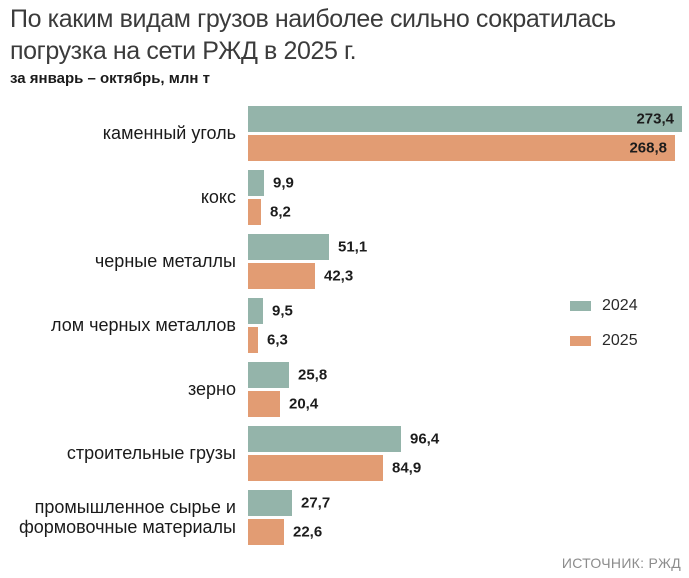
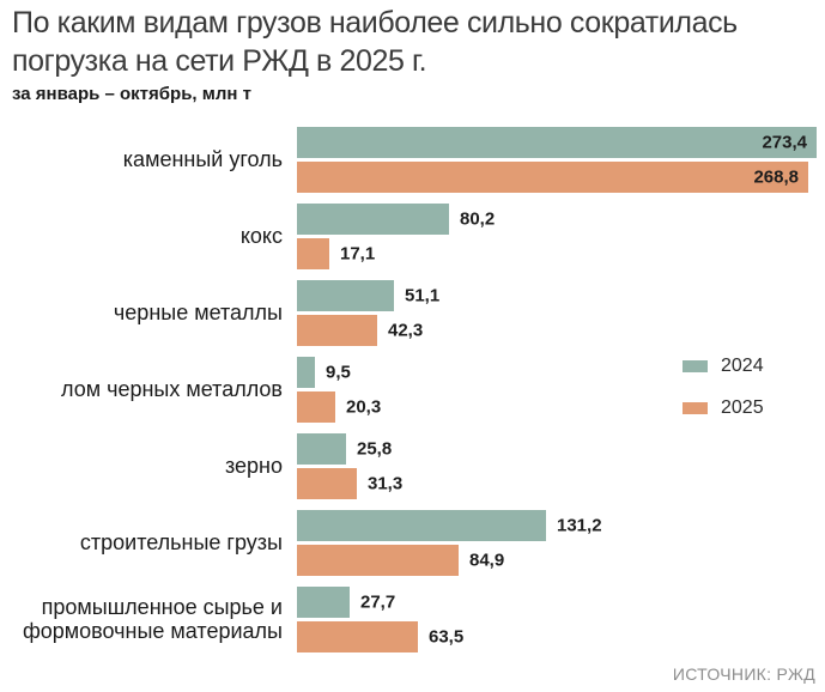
2024/кокс: 9,9 -> 80,2
2025/кокс: 8,2 -> 17,1
2025/лом черных металлов: 6,3 -> 20,3
2025/зерно: 20,4 -> 31,3
2024/строительные грузы: 96,4 -> 131,2
2025/промышленное сырье и формовочные материалы: 22,6 -> 63,5
